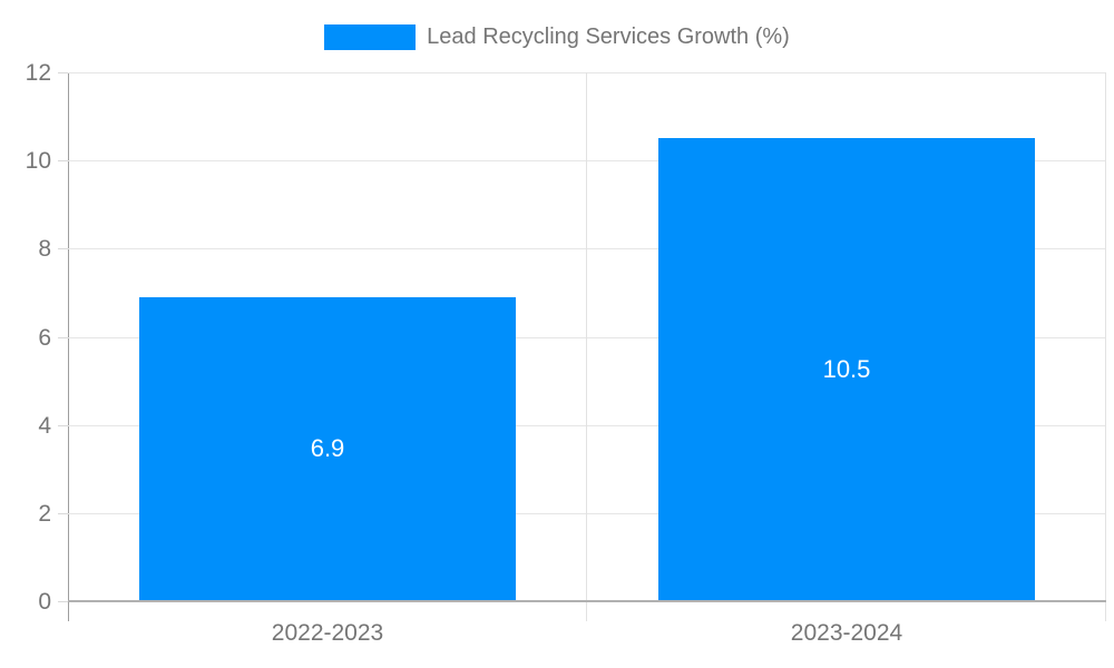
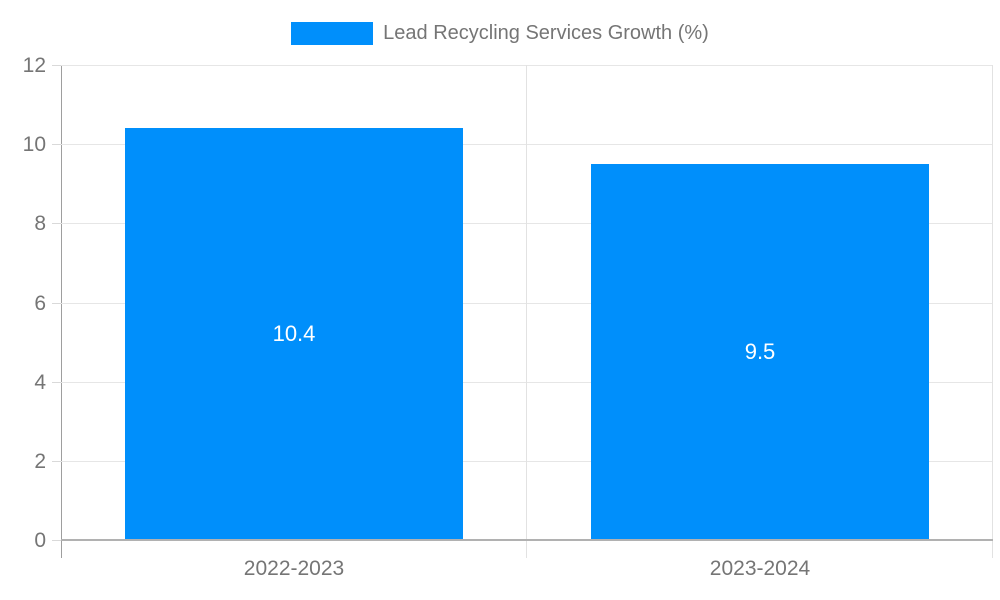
2022-2023: 6.9 -> 10.4
2023-2024: 10.5 -> 9.5
